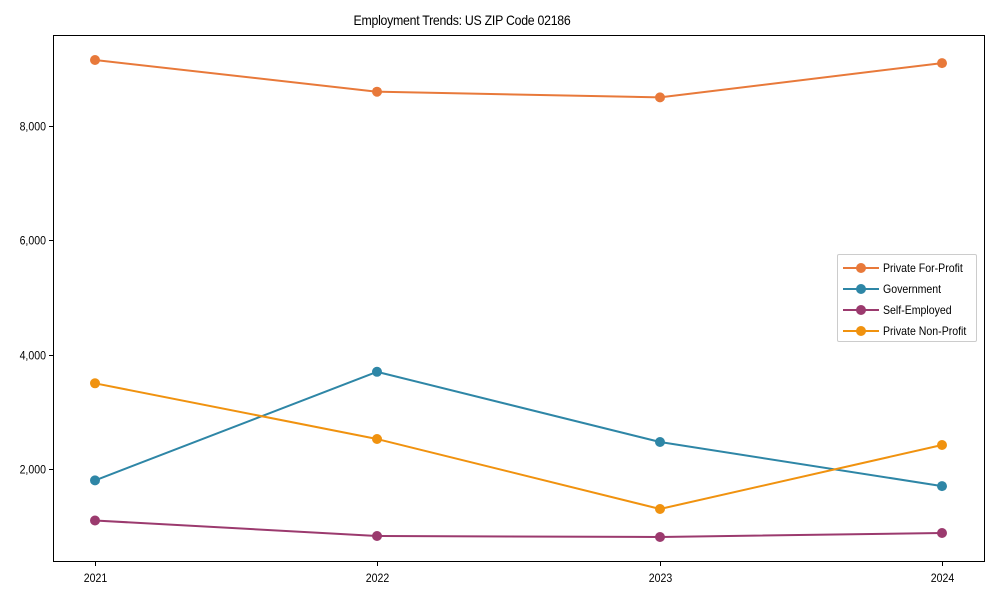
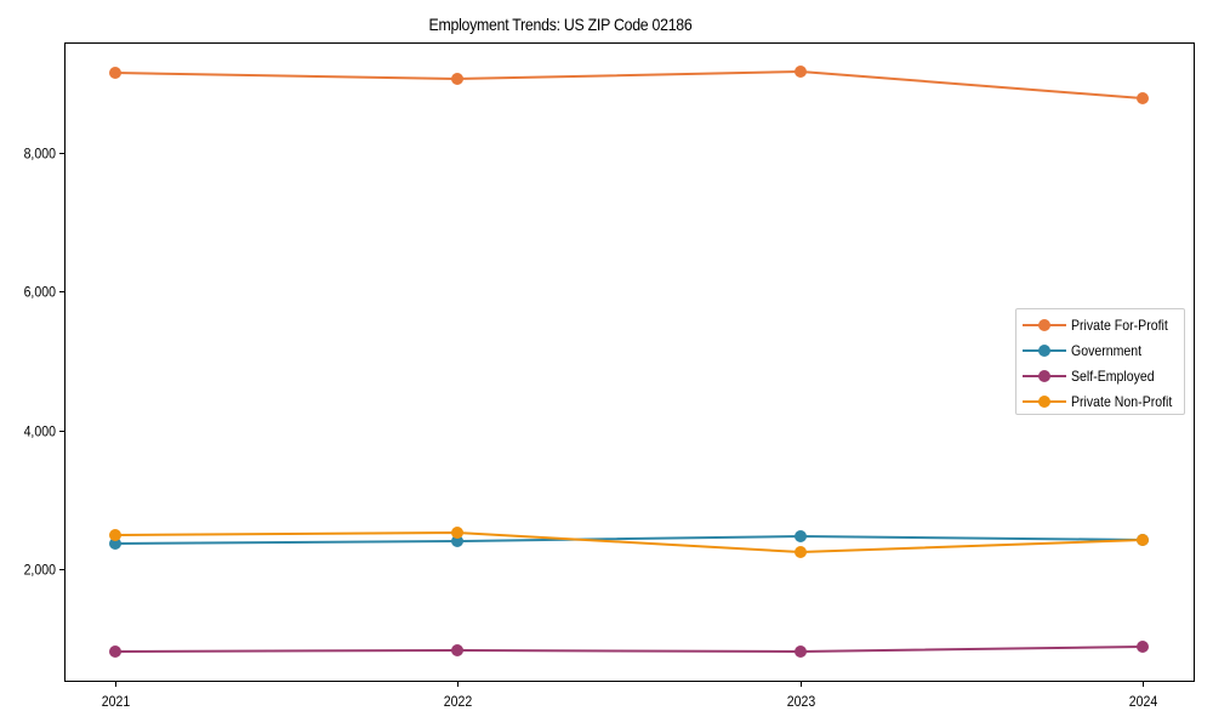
Government/2021: 1800 -> 2400
Self-Employed/2021: 1100 -> 800
Private Non-Profit/2021: 3500 -> 2500
Private For-Profit/2022: 8600 -> 9100
Government/2022: 3700 -> 2400
Private For-Profit/2023: 8500 -> 9200
Private Non-Profit/2023: 1300 -> 2200
Private For-Profit/2024: 9100 -> 8800
Government/2024: 1700 -> 2400
